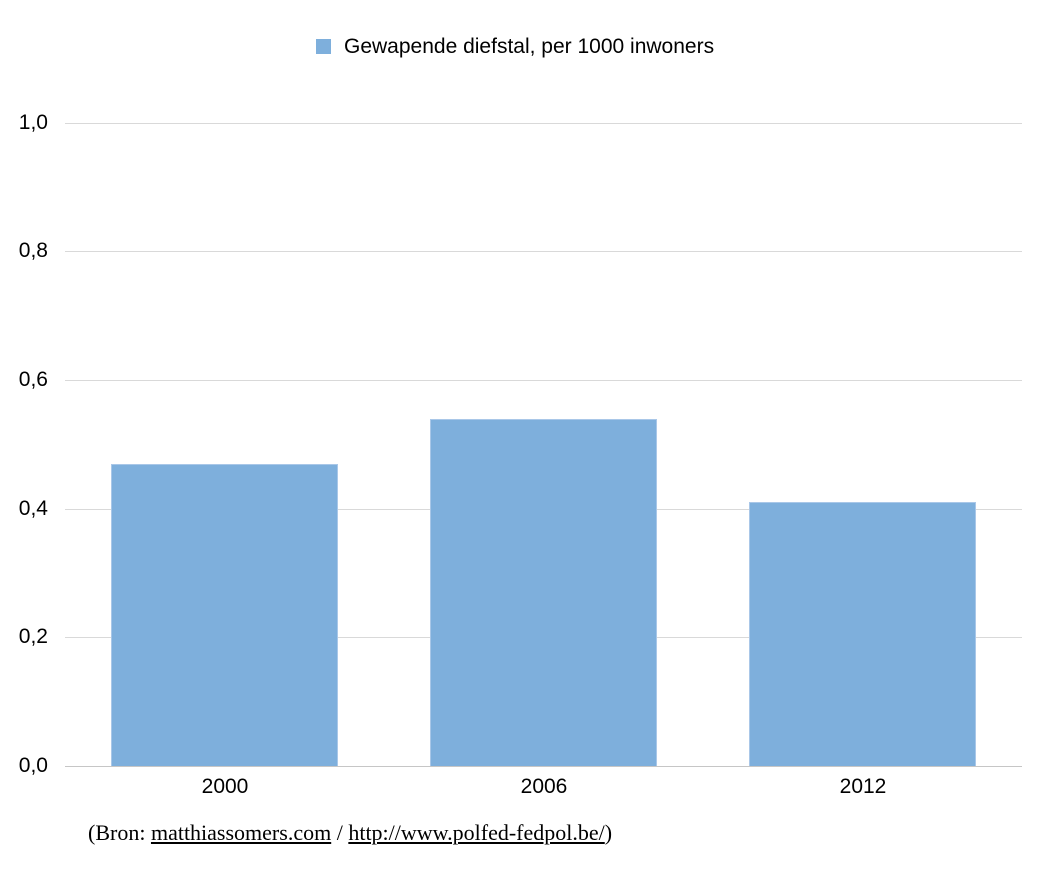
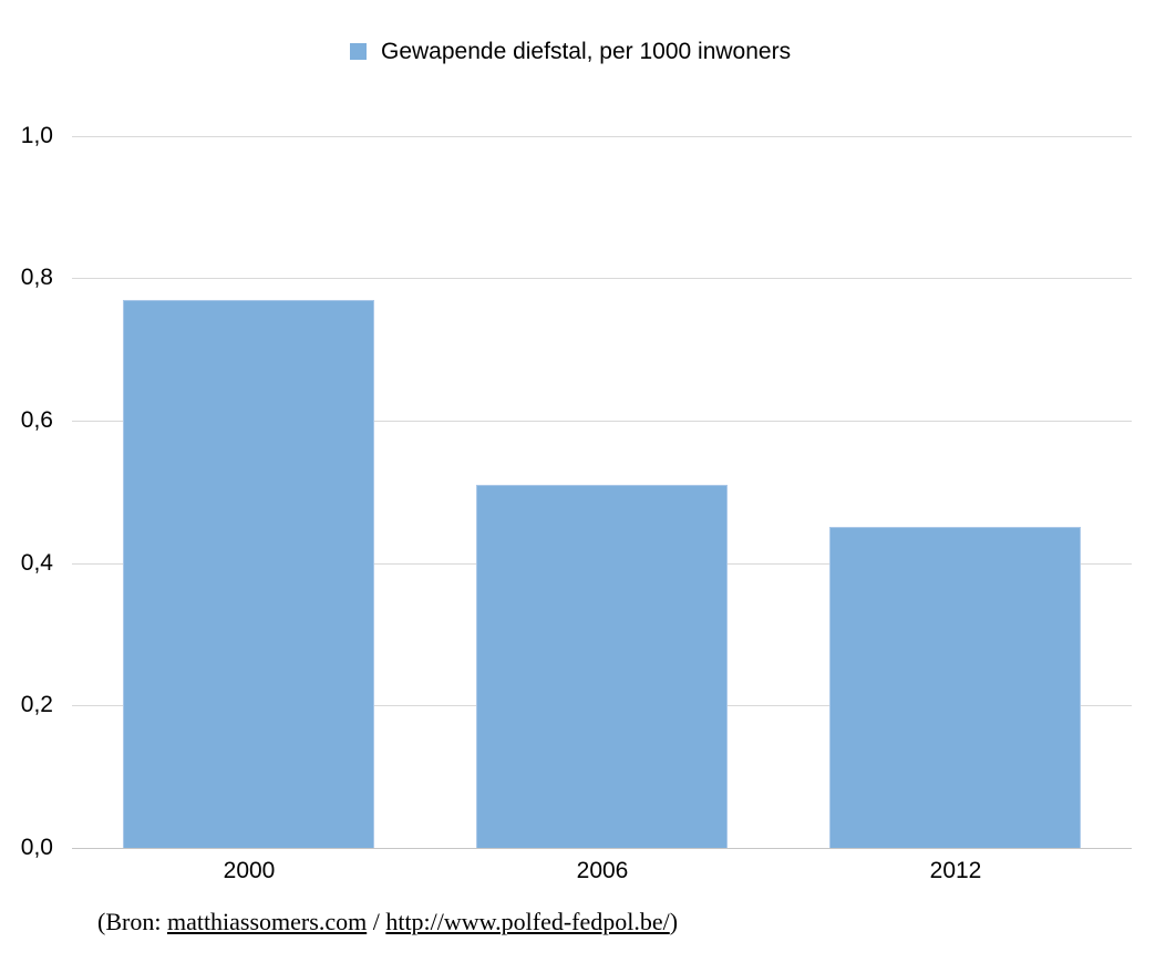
2000: 0,47 -> 0,77
2006: 0,54 -> 0,51
2012: 0,41 -> 0,45
